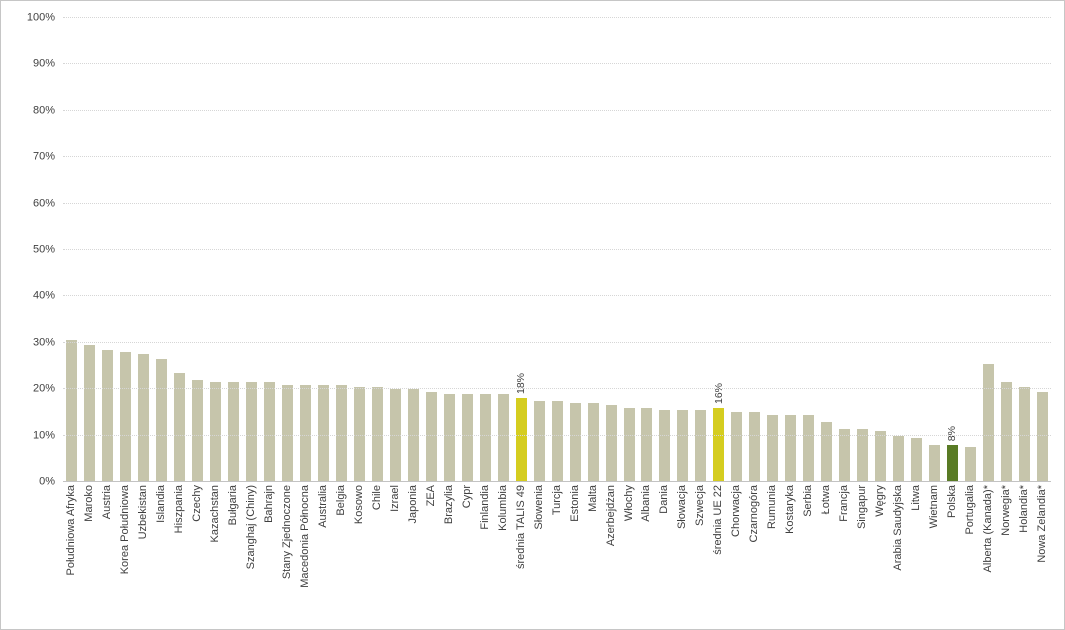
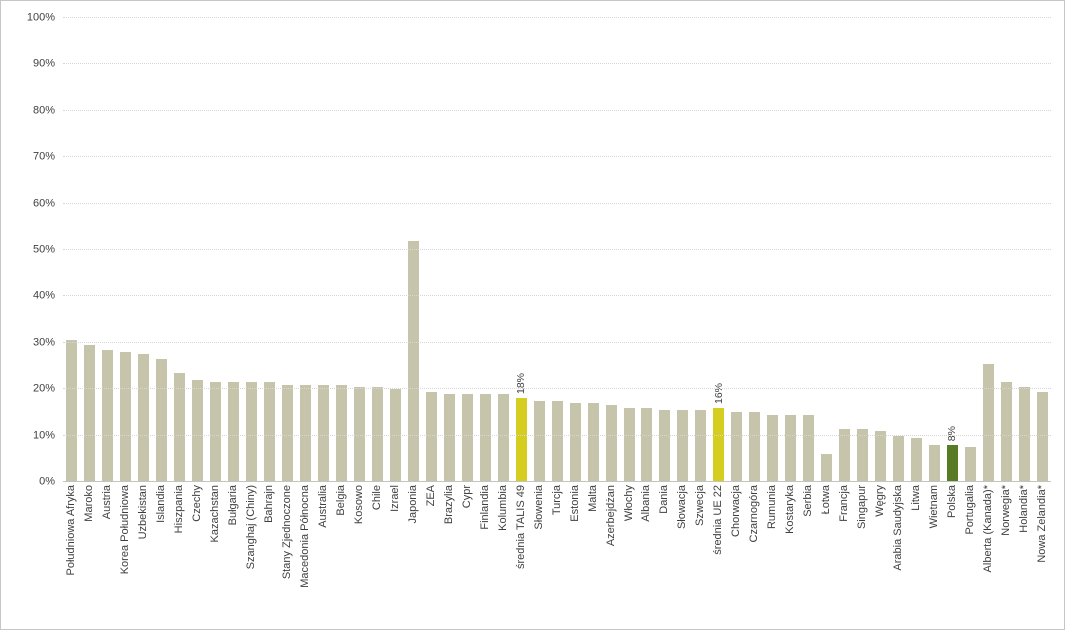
Japonia: 20% -> 52%
Łotwa: 13% -> 6%
